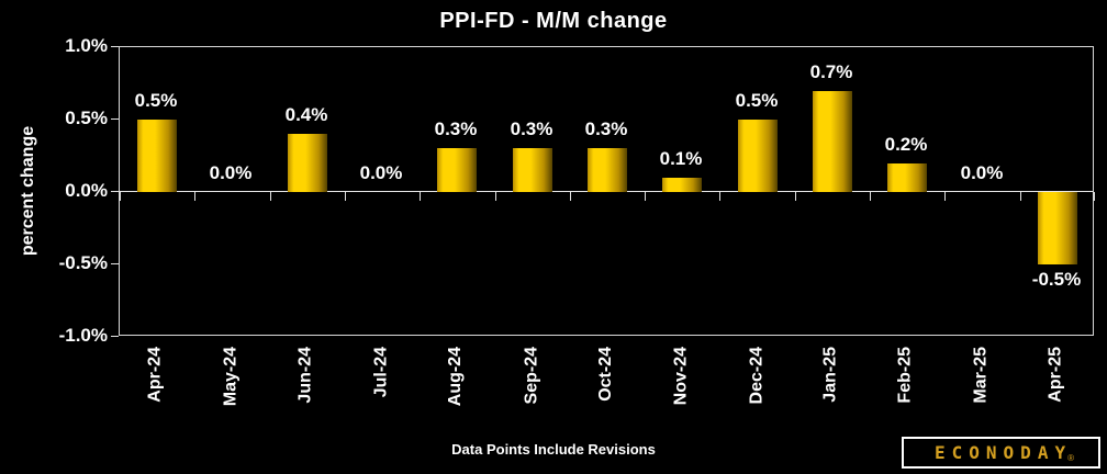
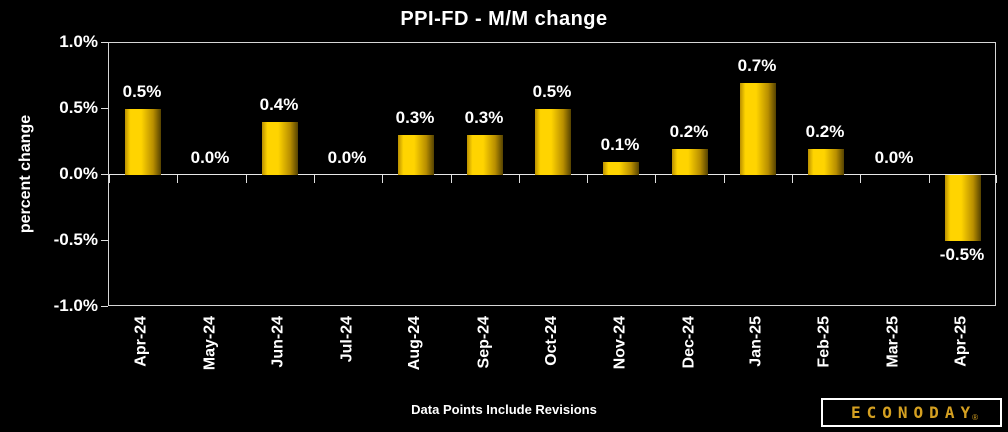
Oct-24: 0.3% -> 0.5%
Dec-24: 0.5% -> 0.2%
